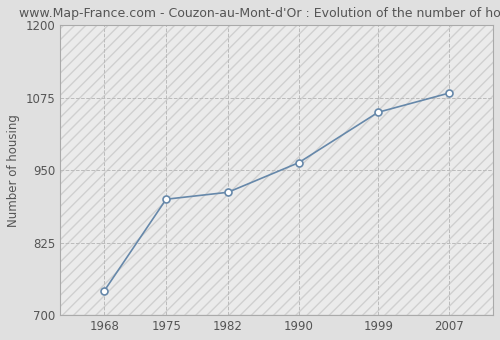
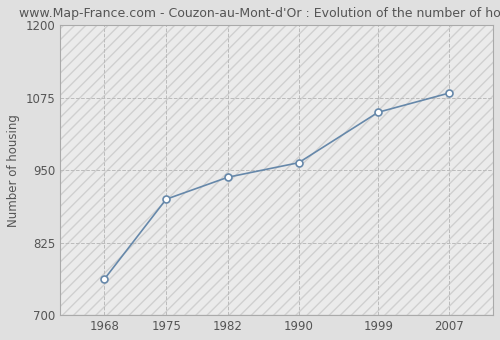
1968: 742 -> 762
1982: 912 -> 938
